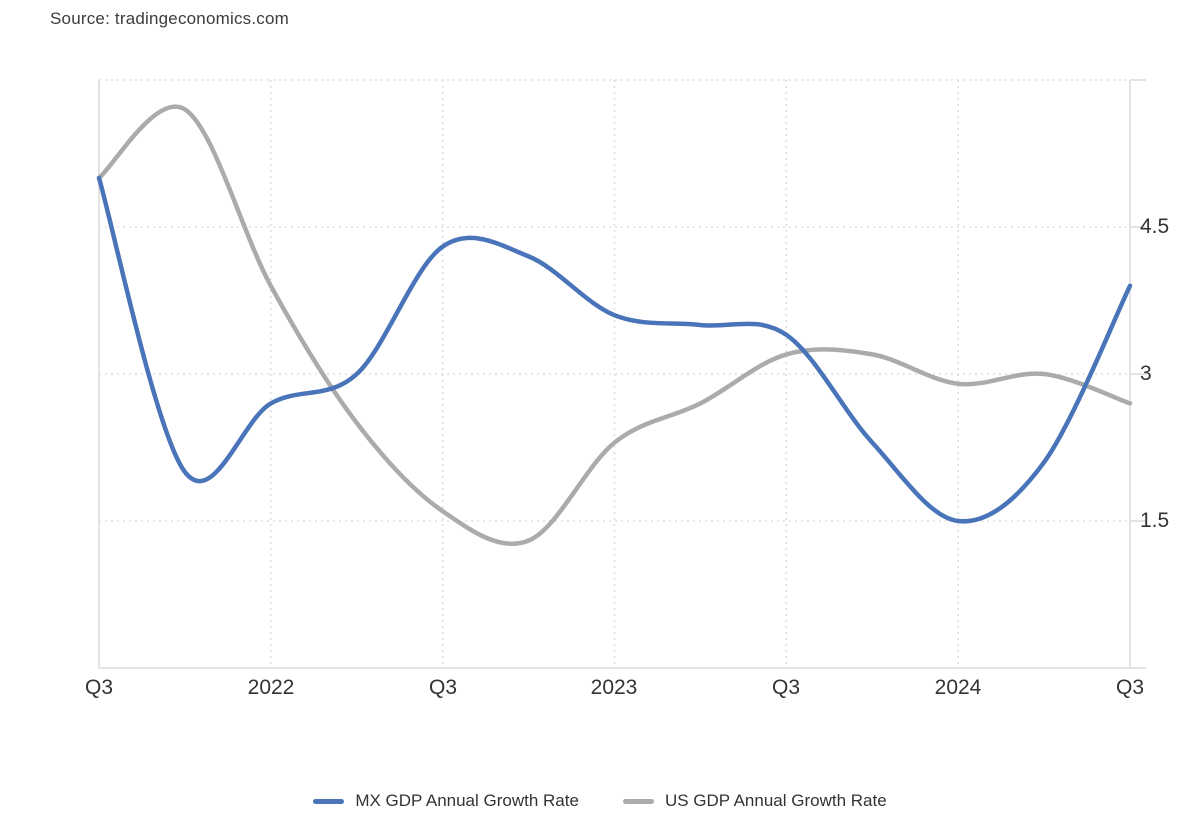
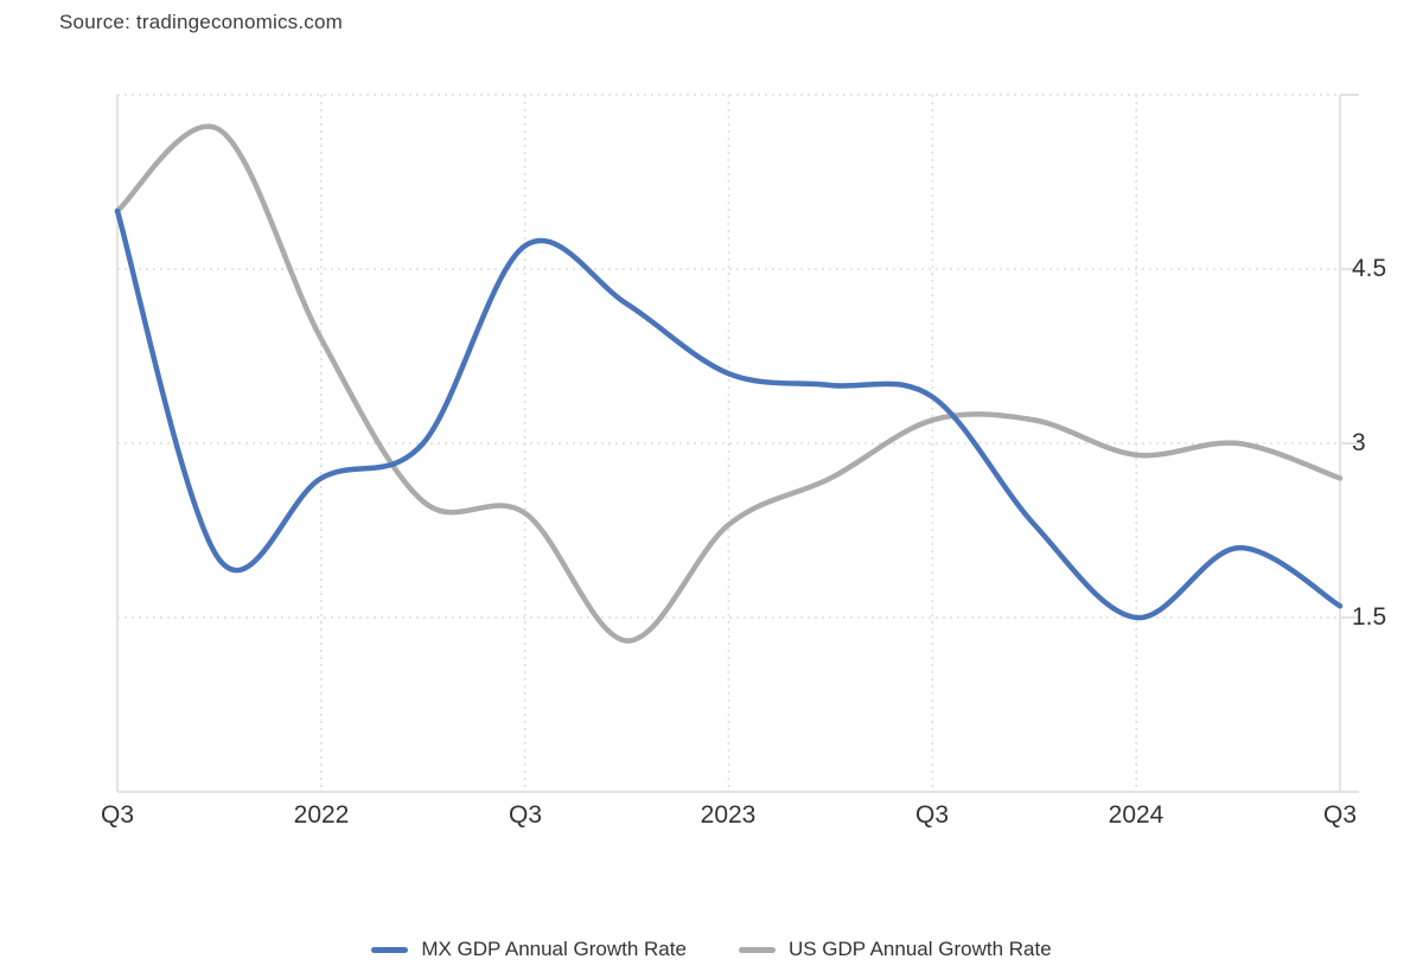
MX GDP Annual Growth Rate/Q3 2022: 4.3 -> 4.7
US GDP Annual Growth Rate/Q3 2022: 1.6 -> 2.4
MX GDP Annual Growth Rate/Q3 2024: 3.9 -> 1.6
